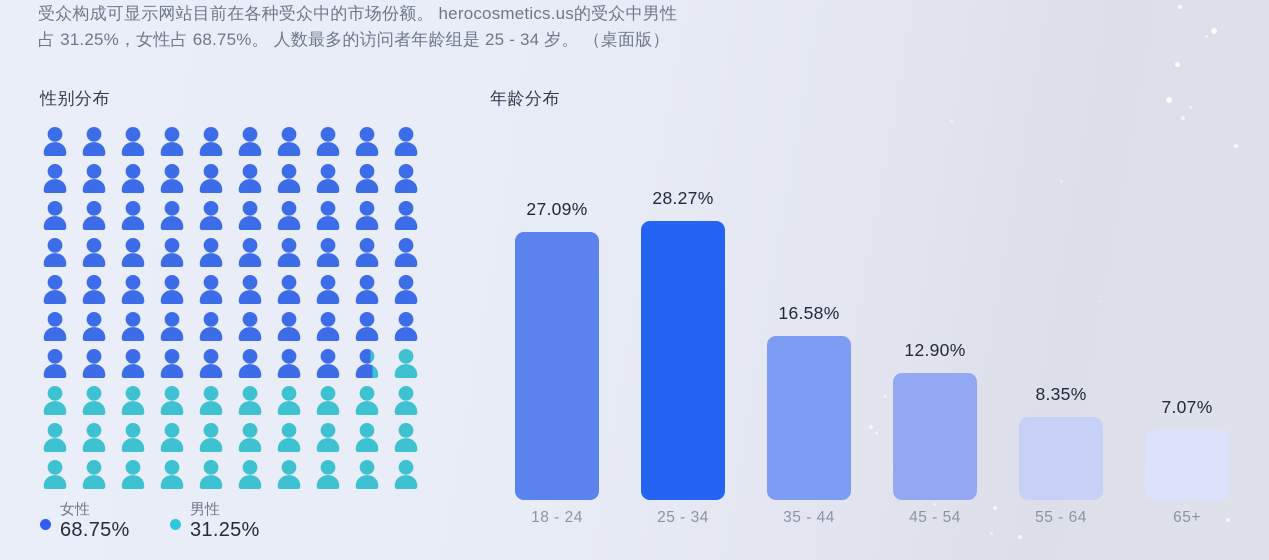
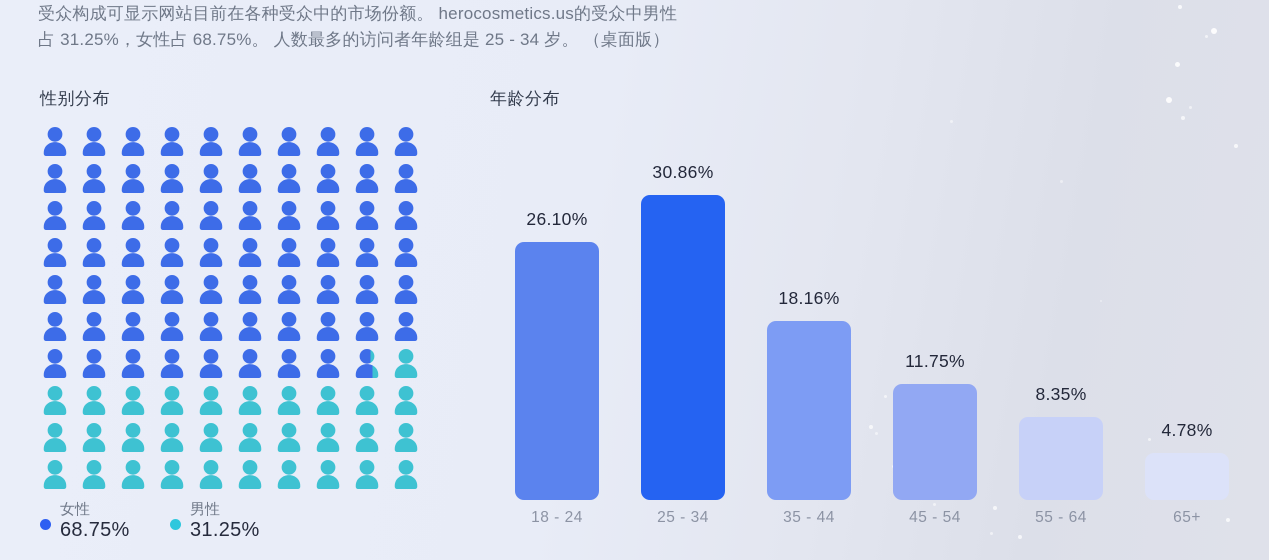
年龄分布/18 - 24: 27.09% -> 26.10%
年龄分布/25 - 34: 28.27% -> 30.86%
年龄分布/35 - 44: 16.58% -> 18.16%
年龄分布/45 - 54: 12.90% -> 11.75%
年龄分布/65+: 7.07% -> 4.78%
